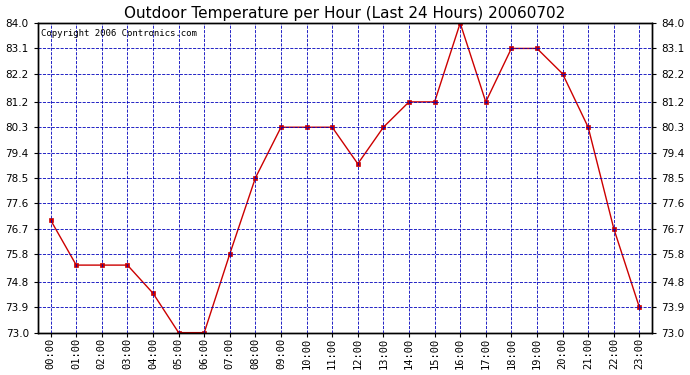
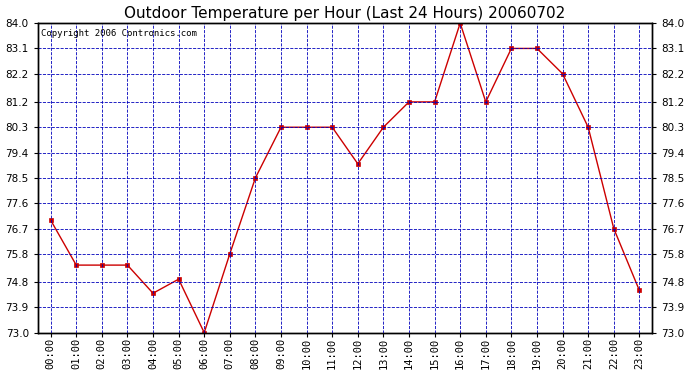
05:00: 73.0 -> 74.9
23:00: 73.9 -> 74.5
